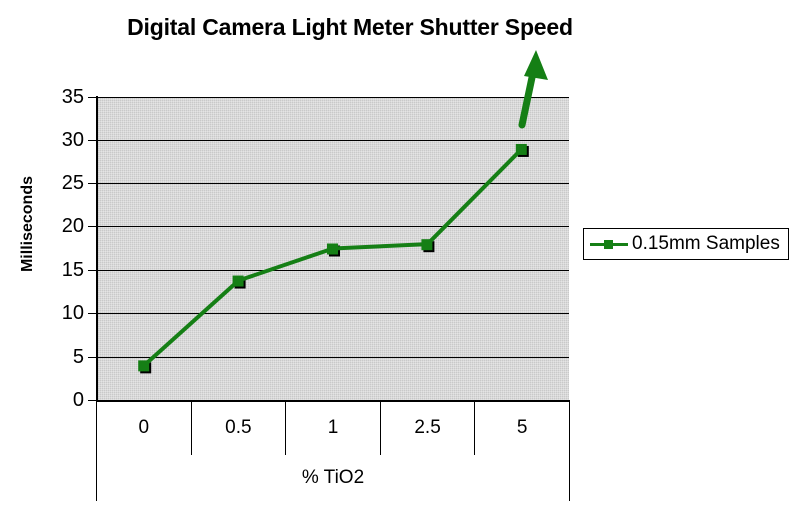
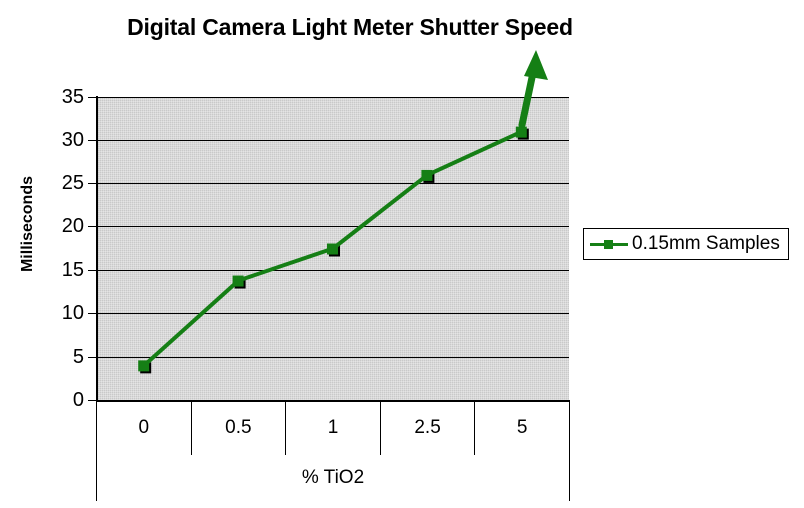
2.5: 18 -> 26
5: 29 -> 31
